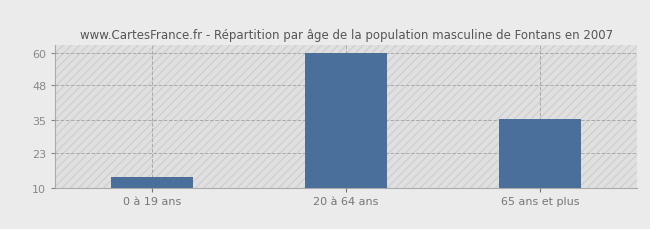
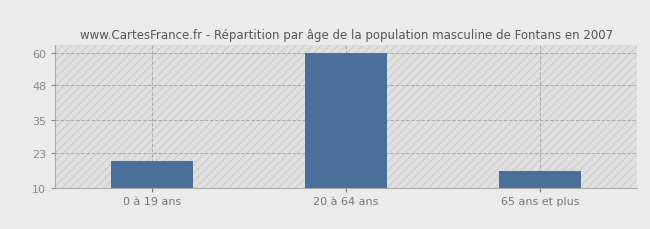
0 à 19 ans: 14.0 -> 20.0
65 ans et plus: 35.5 -> 16.0
